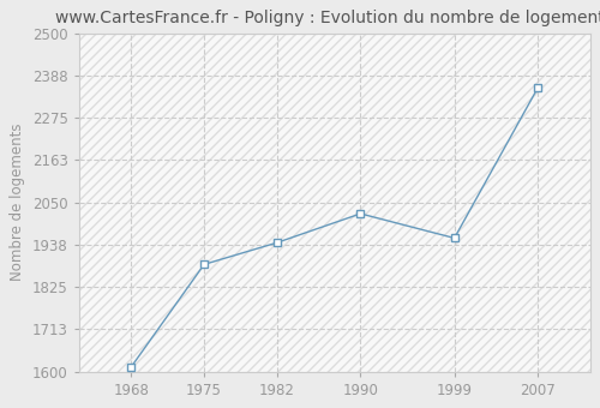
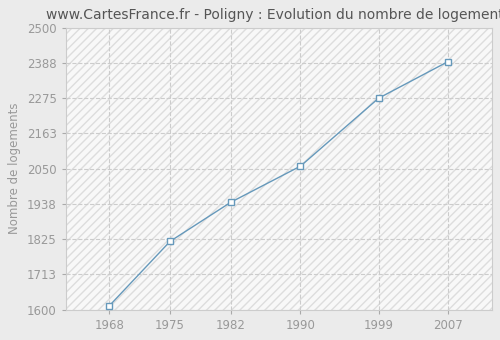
1975: 1885 -> 1818
1990: 2020 -> 2058
1999: 1955 -> 2275
2007: 2355 -> 2392
